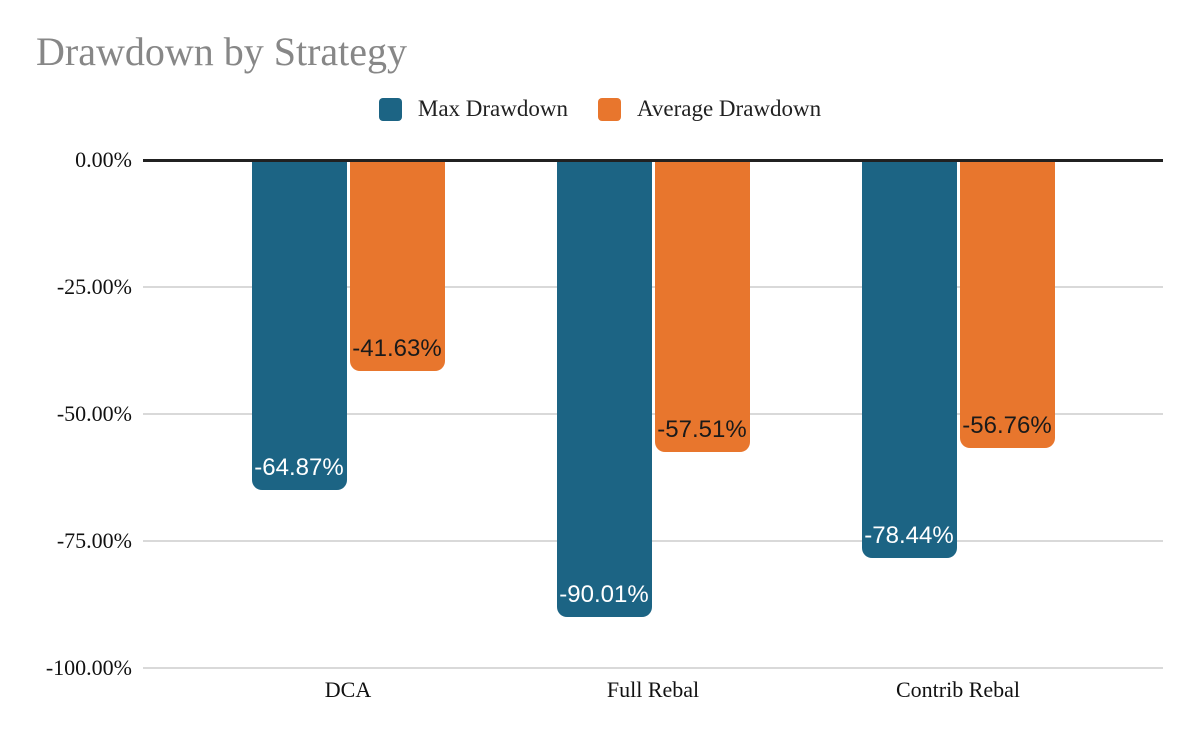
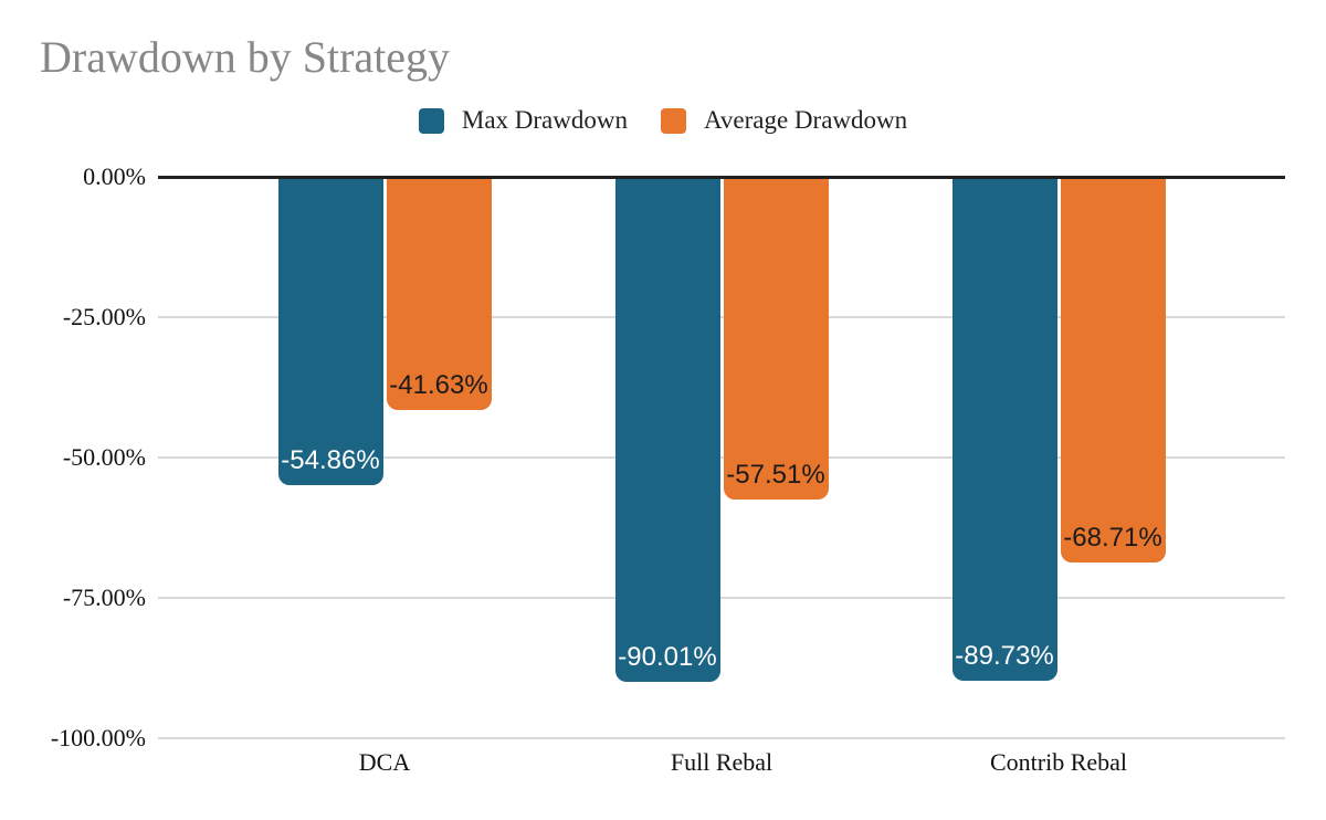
Max Drawdown/DCA: -64.87% -> -54.86%
Max Drawdown/Contrib Rebal: -78.44% -> -89.73%
Average Drawdown/Contrib Rebal: -56.76% -> -68.71%
